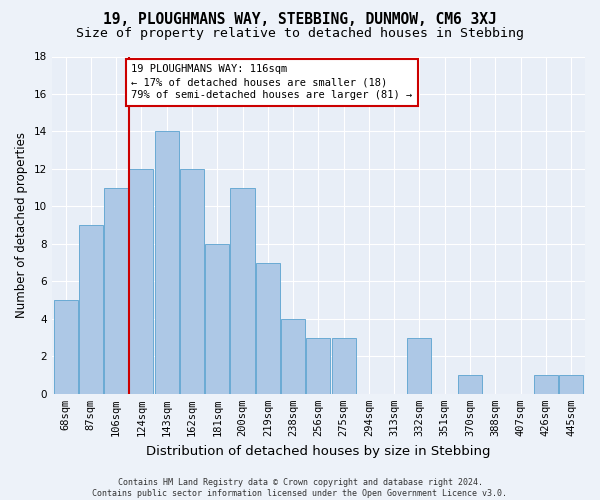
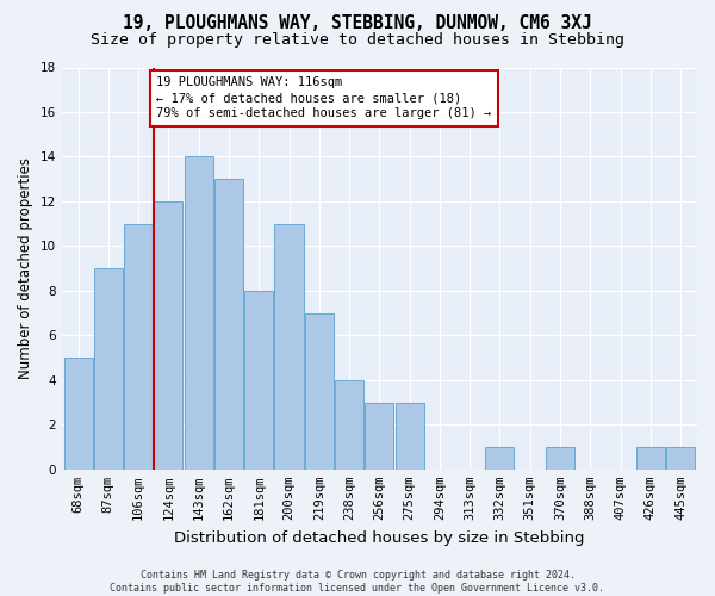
162sqm: 12 -> 13
332sqm: 3 -> 1
